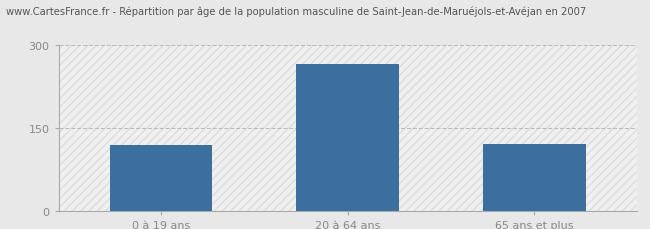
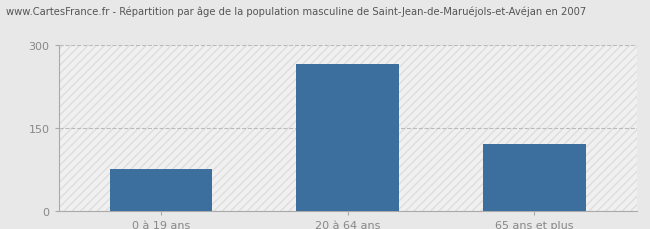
0 à 19 ans: 118 -> 75
